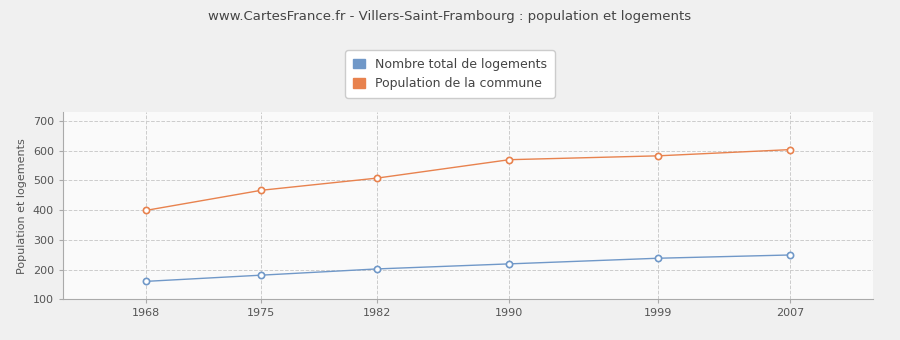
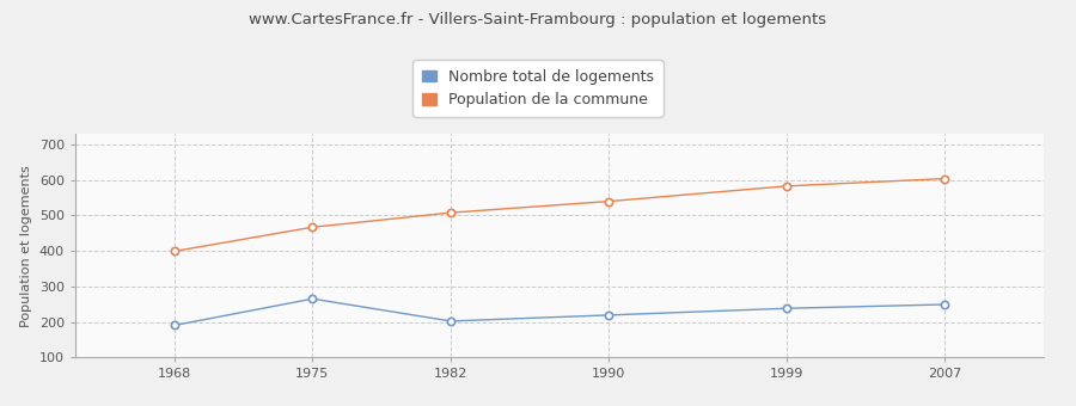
Nombre total de logements/1968: 160 -> 190
Nombre total de logements/1975: 181 -> 265
Population de la commune/1990: 570 -> 540
